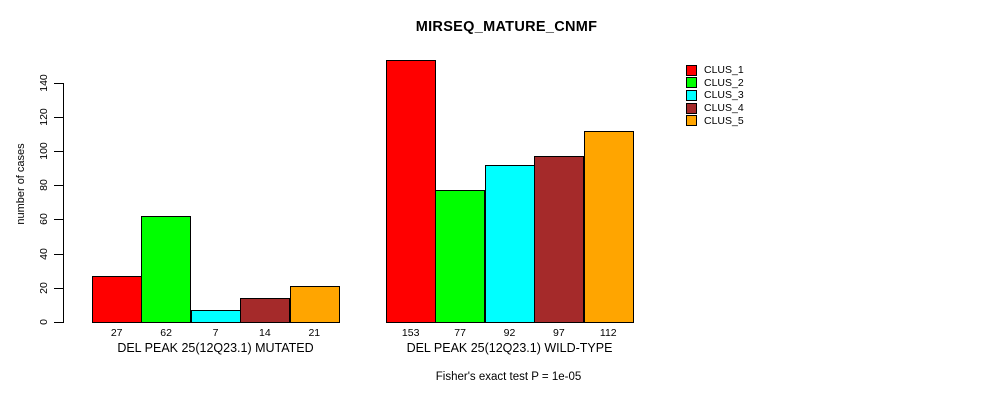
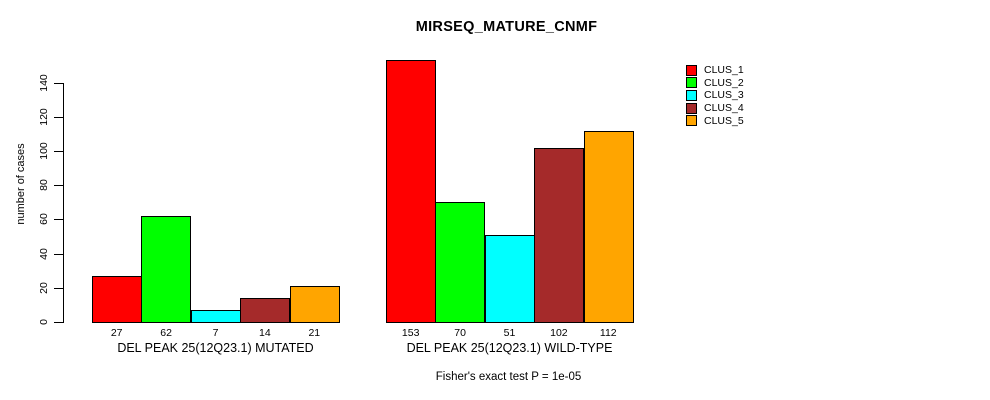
CLUS_2/DEL PEAK 25(12Q23.1) WILD-TYPE: 77 -> 70
CLUS_3/DEL PEAK 25(12Q23.1) WILD-TYPE: 92 -> 51
CLUS_4/DEL PEAK 25(12Q23.1) WILD-TYPE: 97 -> 102
